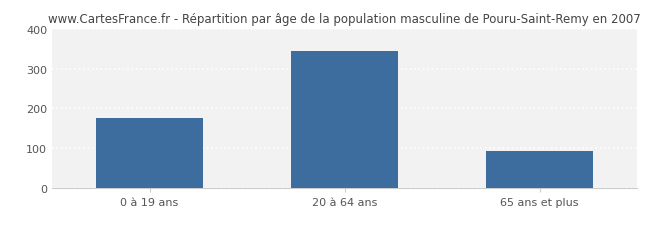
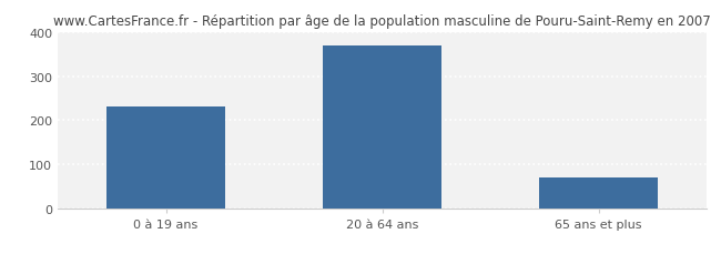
0 à 19 ans: 175 -> 230
20 à 64 ans: 345 -> 370
65 ans et plus: 93 -> 70
